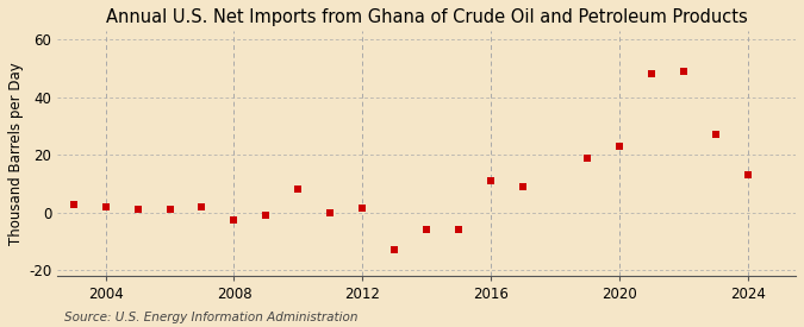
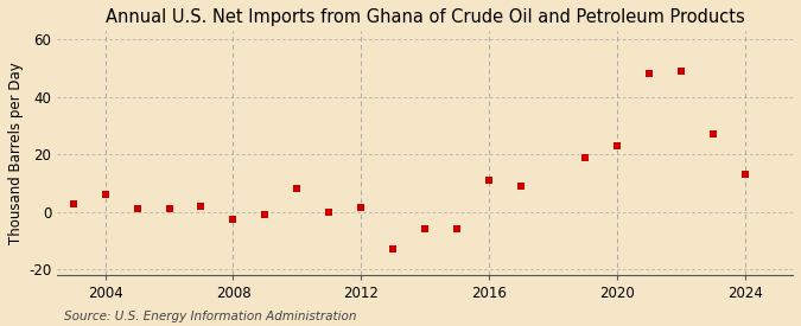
2004: 2.0 -> 6.0
